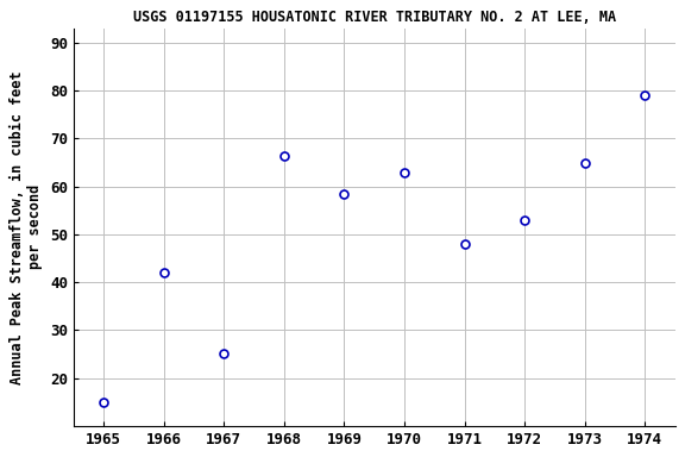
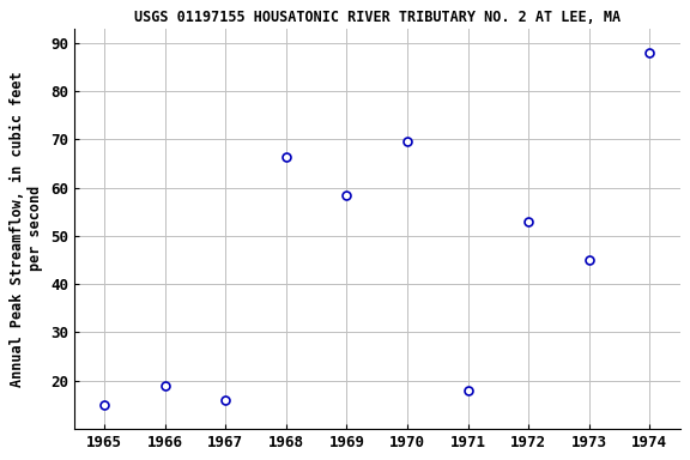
1966: 42.0 -> 19.0
1967: 25.0 -> 16.0
1970: 63.0 -> 69.5
1971: 48.0 -> 18.0
1973: 65.0 -> 45.0
1974: 79.0 -> 88.0
